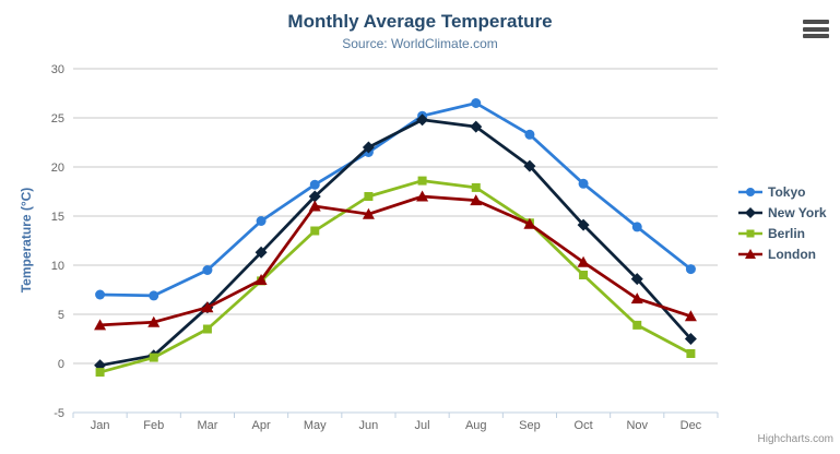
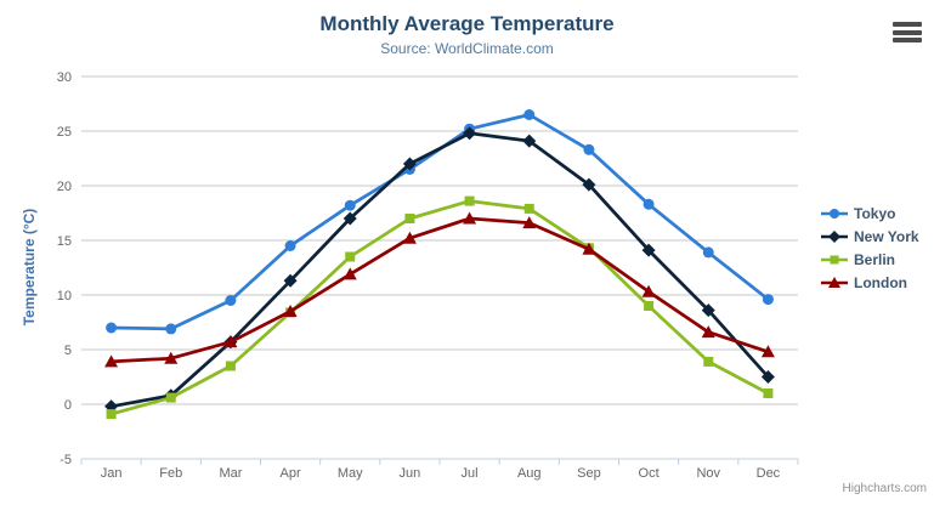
London/May: 16 -> 12
